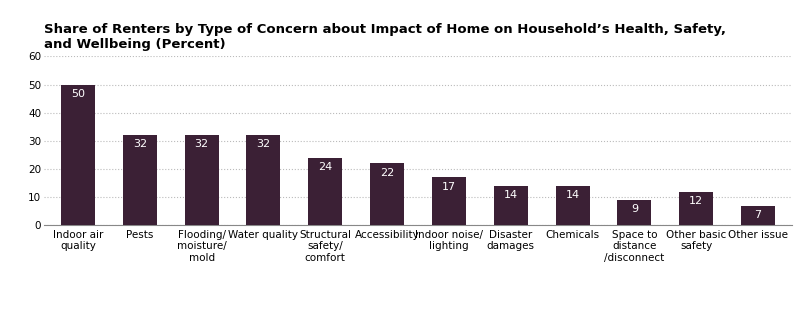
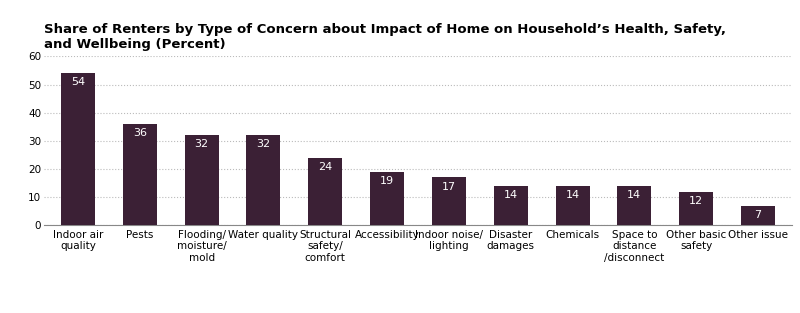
Indoor air quality: 50 -> 54
Pests: 32 -> 36
Accessibility: 22 -> 19
Space to distance /disconnect: 9 -> 14
